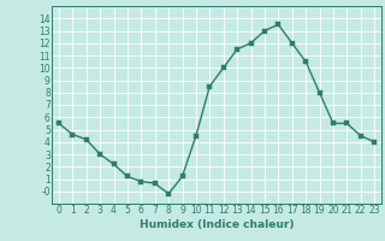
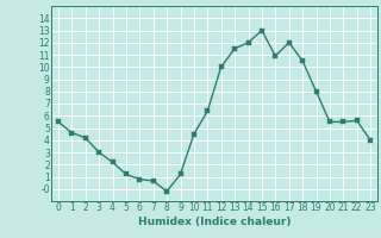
11: 8.5 -> 6.4
16: 13.5 -> 10.9
22: 4.5 -> 5.6
